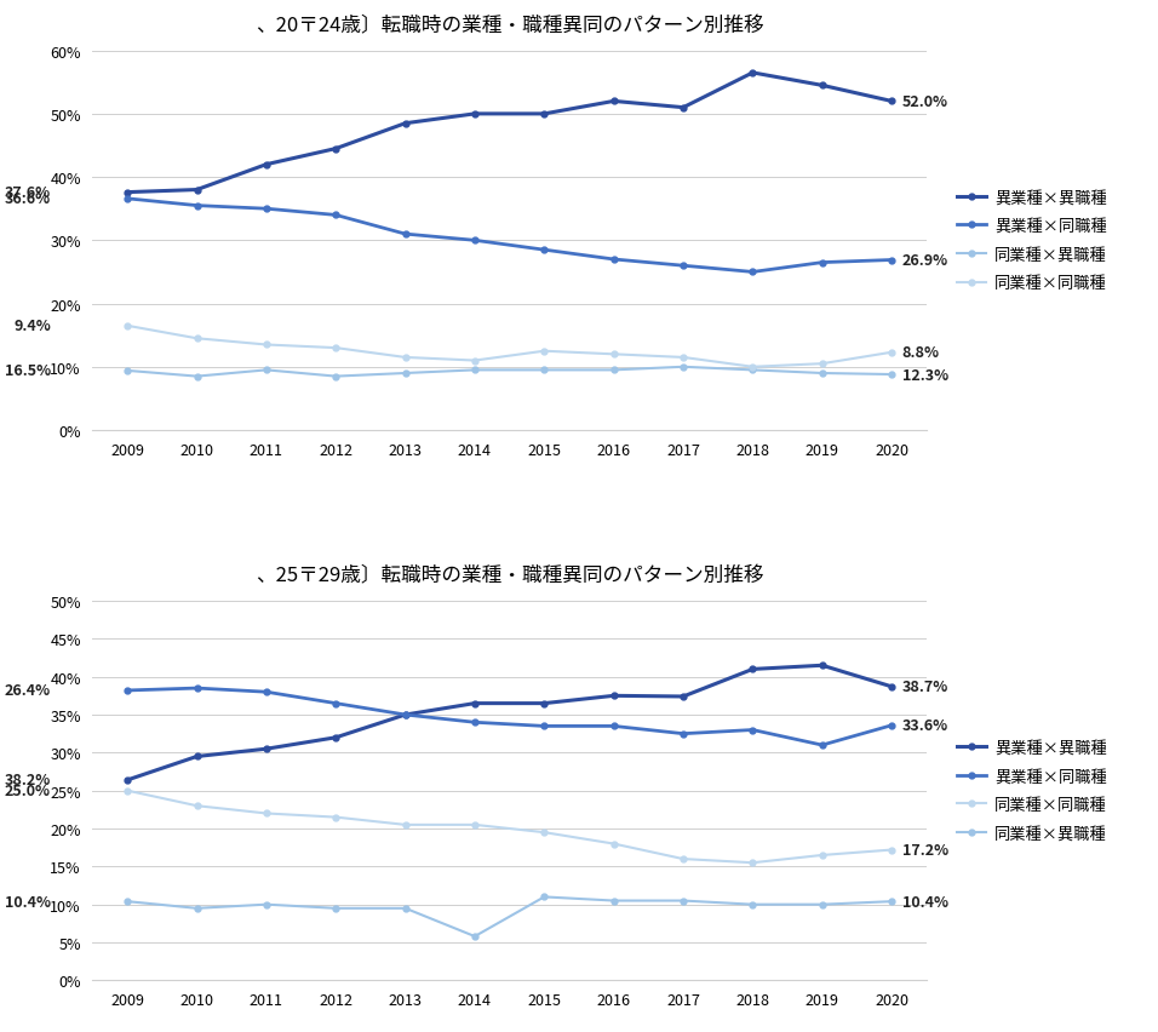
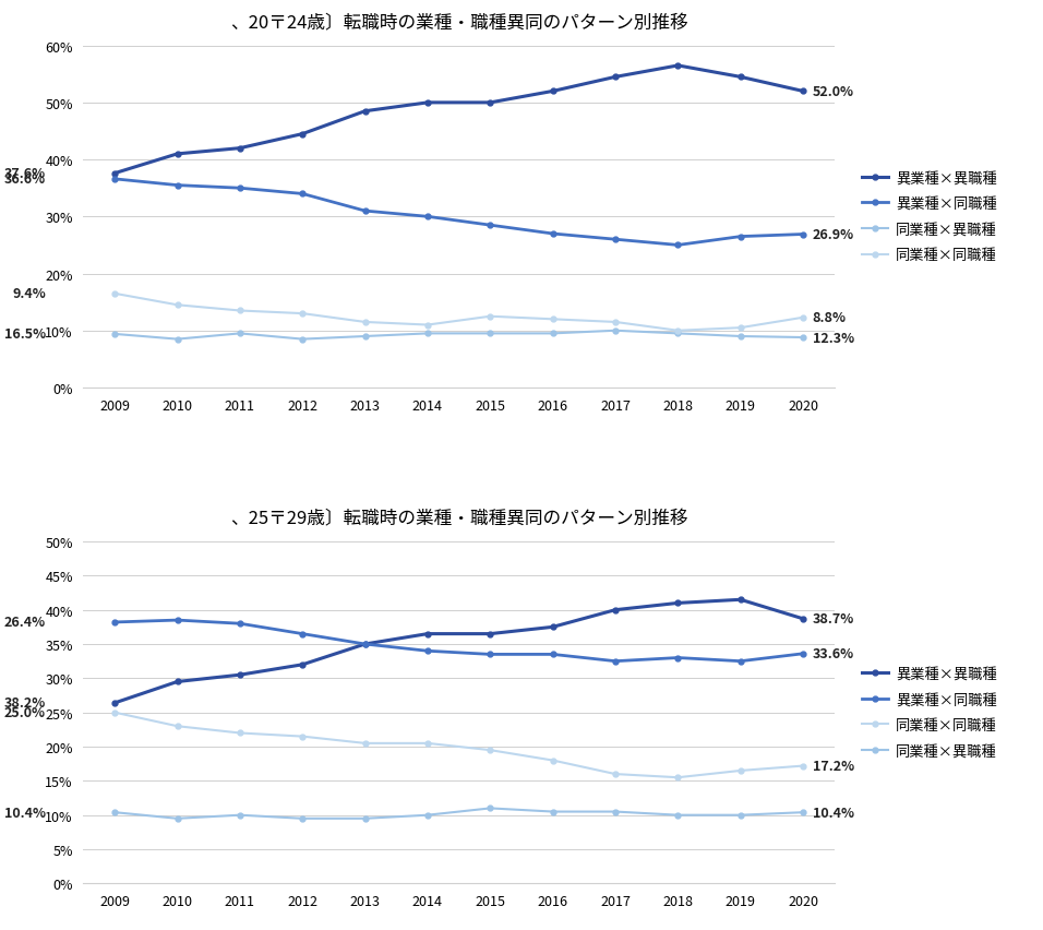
、20〒24歳〕転職時の業種・職種異同のパターン別推移/異業種×異職種/2010: 38.0% -> 41.0%
、20〒24歳〕転職時の業種・職種異同のパターン別推移/異業種×異職種/2017: 51.0% -> 54.5%
、25〒29歳〕転職時の業種・職種異同のパターン別推移/同業種×異職種/2014: 5.8% -> 10.0%
、25〒29歳〕転職時の業種・職種異同のパターン別推移/異業種×異職種/2017: 37.4% -> 40.0%
、25〒29歳〕転職時の業種・職種異同のパターン別推移/異業種×同職種/2019: 31.0% -> 32.5%
